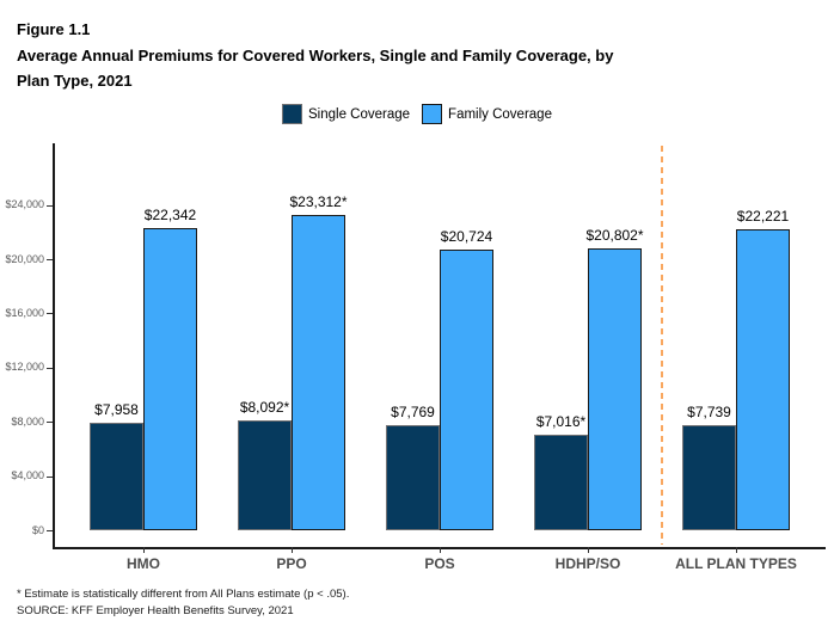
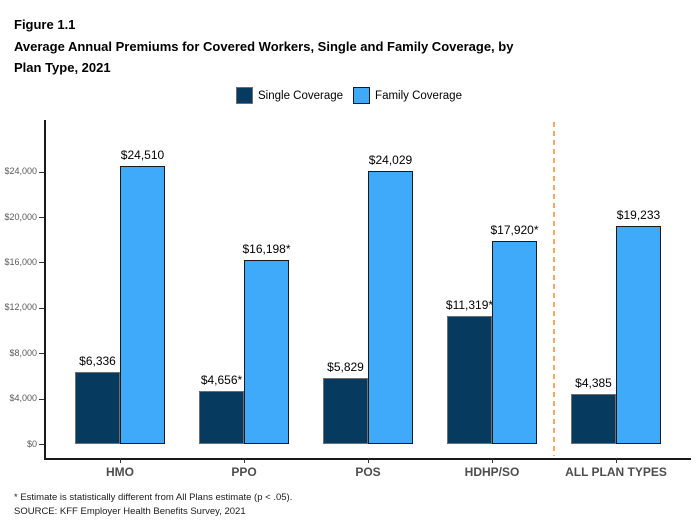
Single Coverage/HMO: $7,958 -> $6,336
Family Coverage/HMO: $22,342 -> $24,510
Single Coverage/PPO: 8,092 -> 4,656
Family Coverage/PPO: 23,312 -> 16,198
Single Coverage/POS: $7,769 -> $5,829
Family Coverage/POS: $20,724 -> $24,029
Single Coverage/HDHP/SO: 7,016 -> 11,319
Family Coverage/HDHP/SO: 20,802 -> 17,920
Single Coverage/ALL PLAN TYPES: $7,739 -> $4,385
Family Coverage/ALL PLAN TYPES: $22,221 -> $19,233
